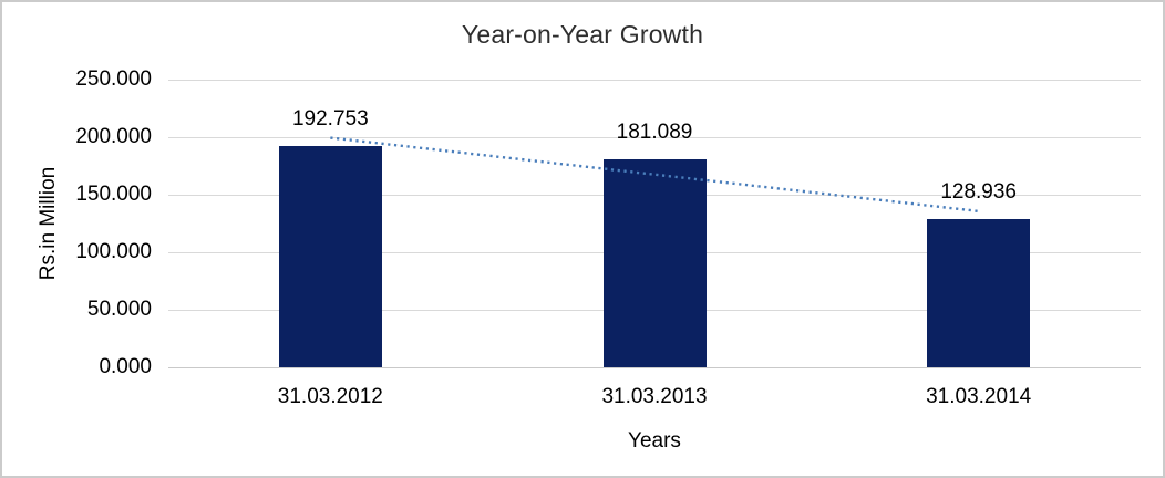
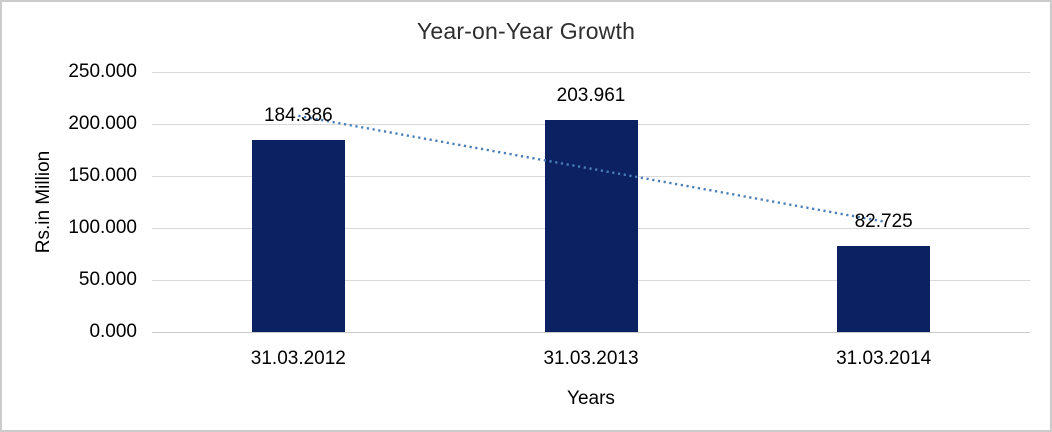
31.03.2012: 192.753 -> 184.386
31.03.2013: 181.089 -> 203.961
31.03.2014: 128.936 -> 82.725
